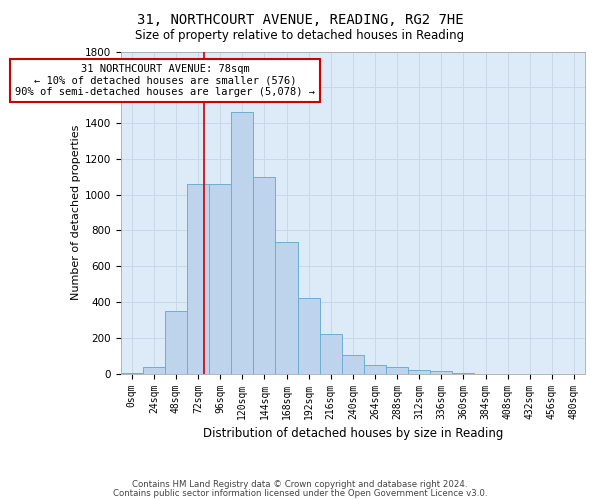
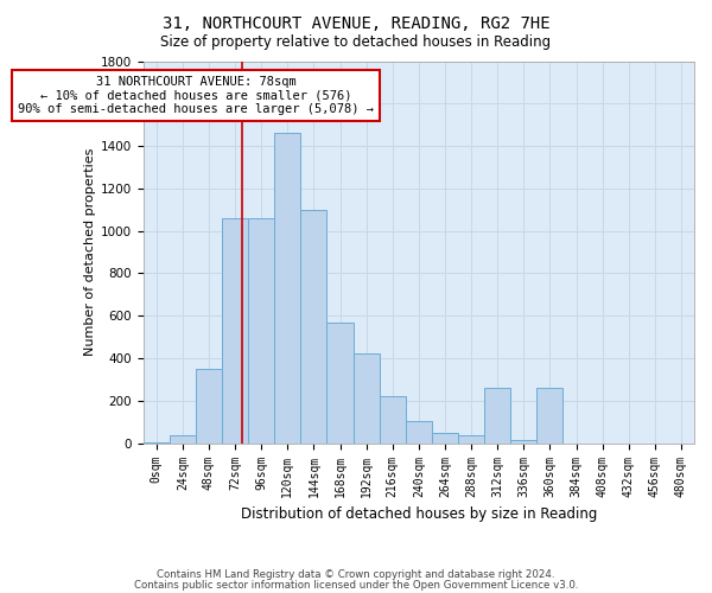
168sqm: 740 -> 570
312sqm: 20 -> 260
360sqm: 0 -> 260
